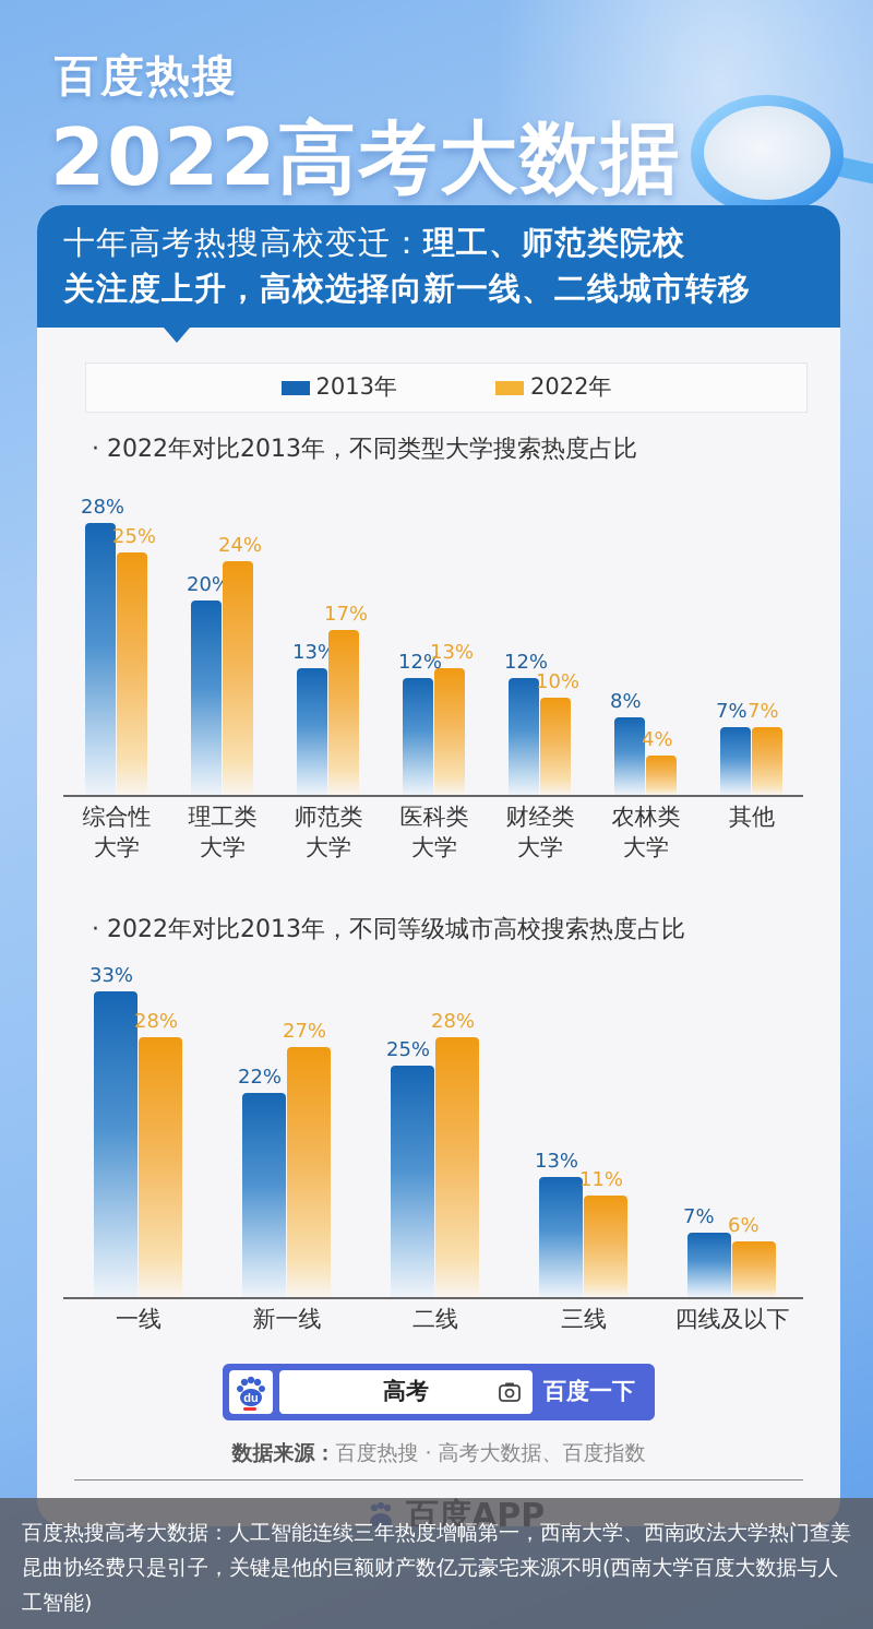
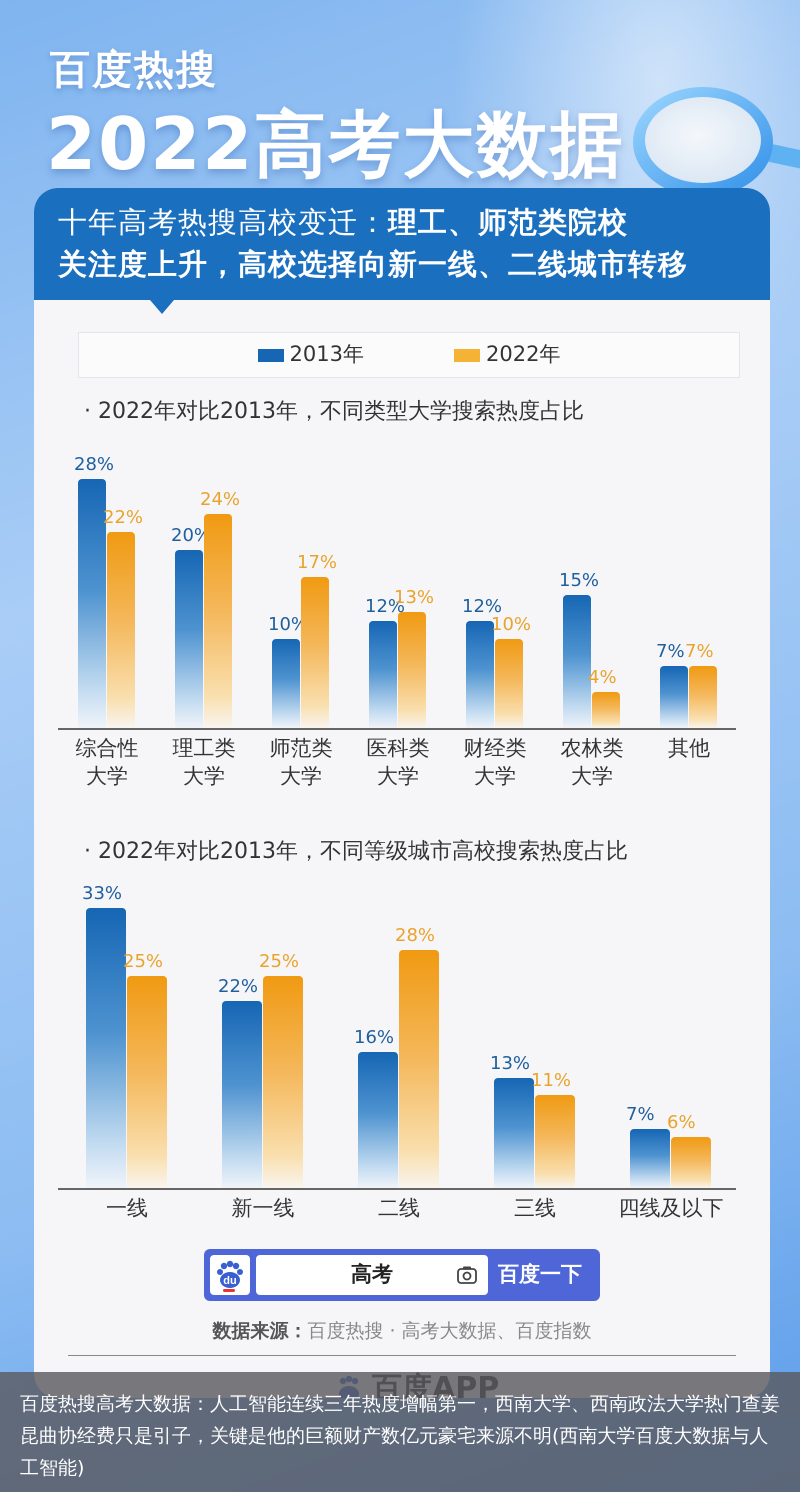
2022年对比2013年，不同类型大学搜索热度占比/2022年/综合性大学: 25% -> 22%
2022年对比2013年，不同类型大学搜索热度占比/2013年/师范类大学: 13% -> 10%
2022年对比2013年，不同类型大学搜索热度占比/2013年/农林类大学: 8% -> 15%
2022年对比2013年，不同等级城市高校搜索热度占比/2022年/一线: 28% -> 25%
2022年对比2013年，不同等级城市高校搜索热度占比/2022年/新一线: 27% -> 25%
2022年对比2013年，不同等级城市高校搜索热度占比/2013年/二线: 25% -> 16%
